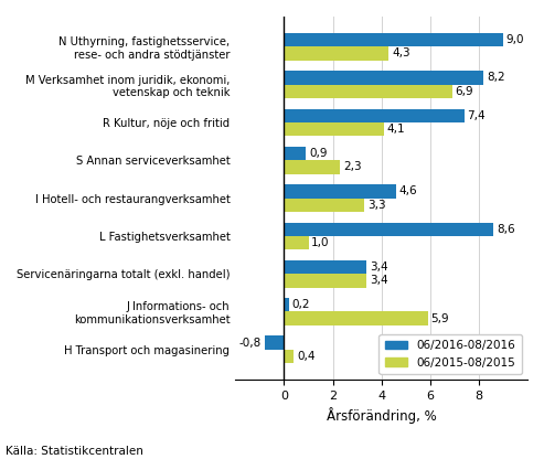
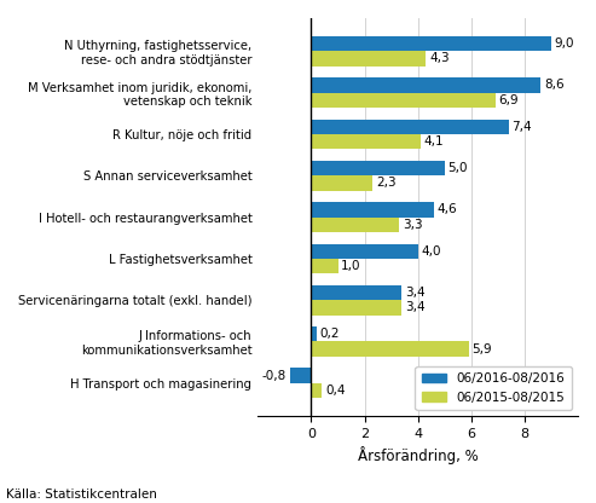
06/2016-08/2016/M Verksamhet inom juridik, ekonomi, vetenskap och teknik: 8,2 -> 8,6
06/2016-08/2016/S Annan serviceverksamhet: 0,9 -> 5,0
06/2016-08/2016/L Fastighetsverksamhet: 8,6 -> 4,0
